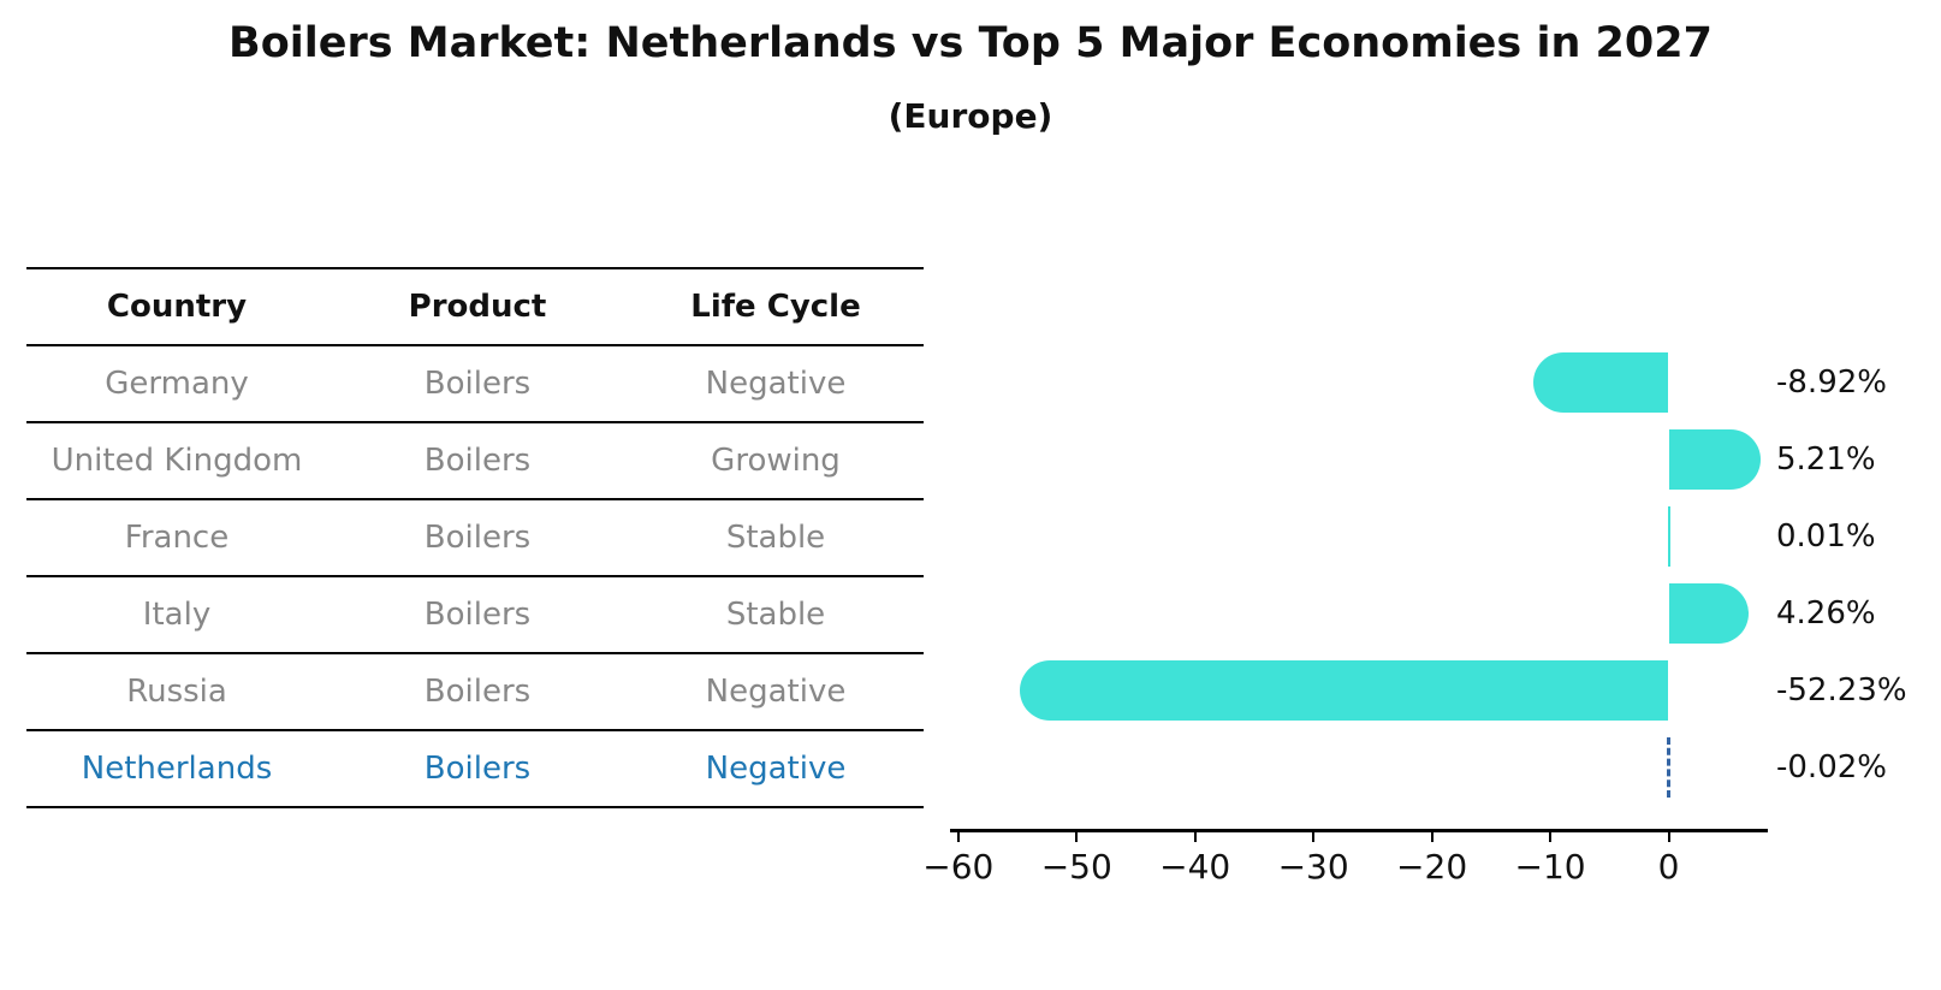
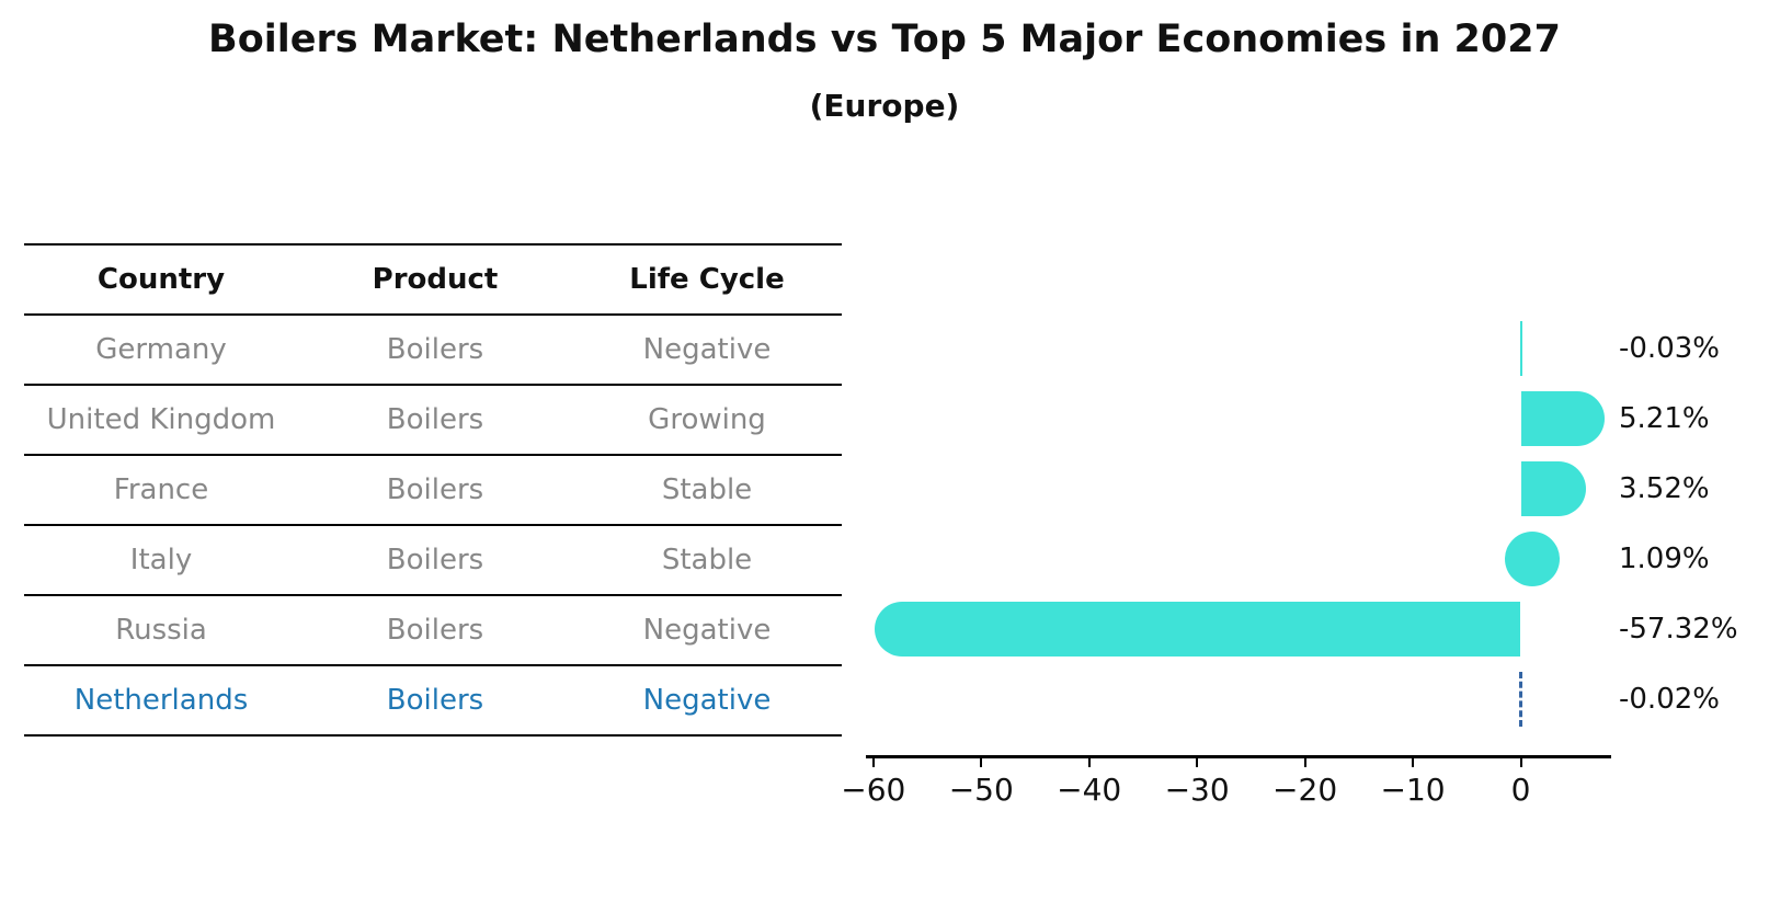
Germany: -8.92% -> -0.03%
France: 0.01% -> 3.52%
Italy: 4.26% -> 1.09%
Russia: -52.23% -> -57.32%
